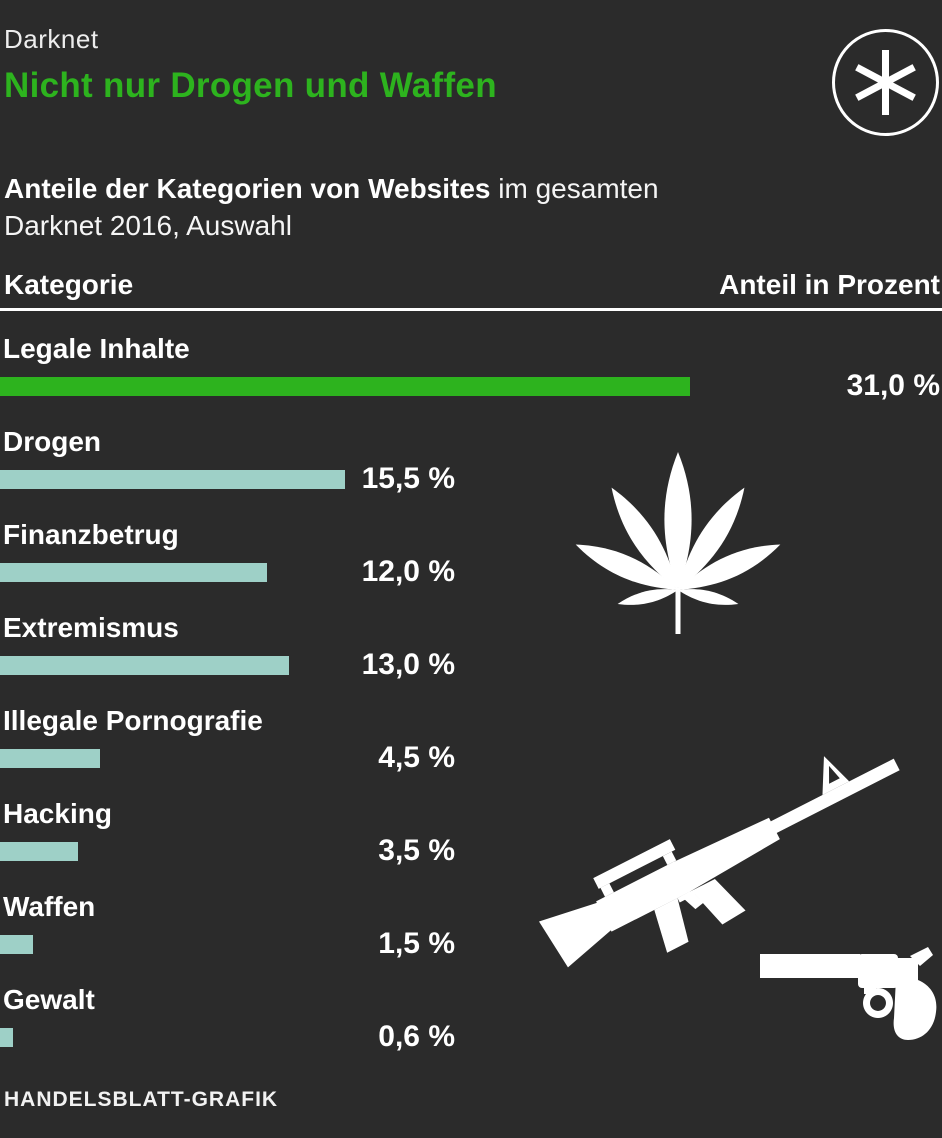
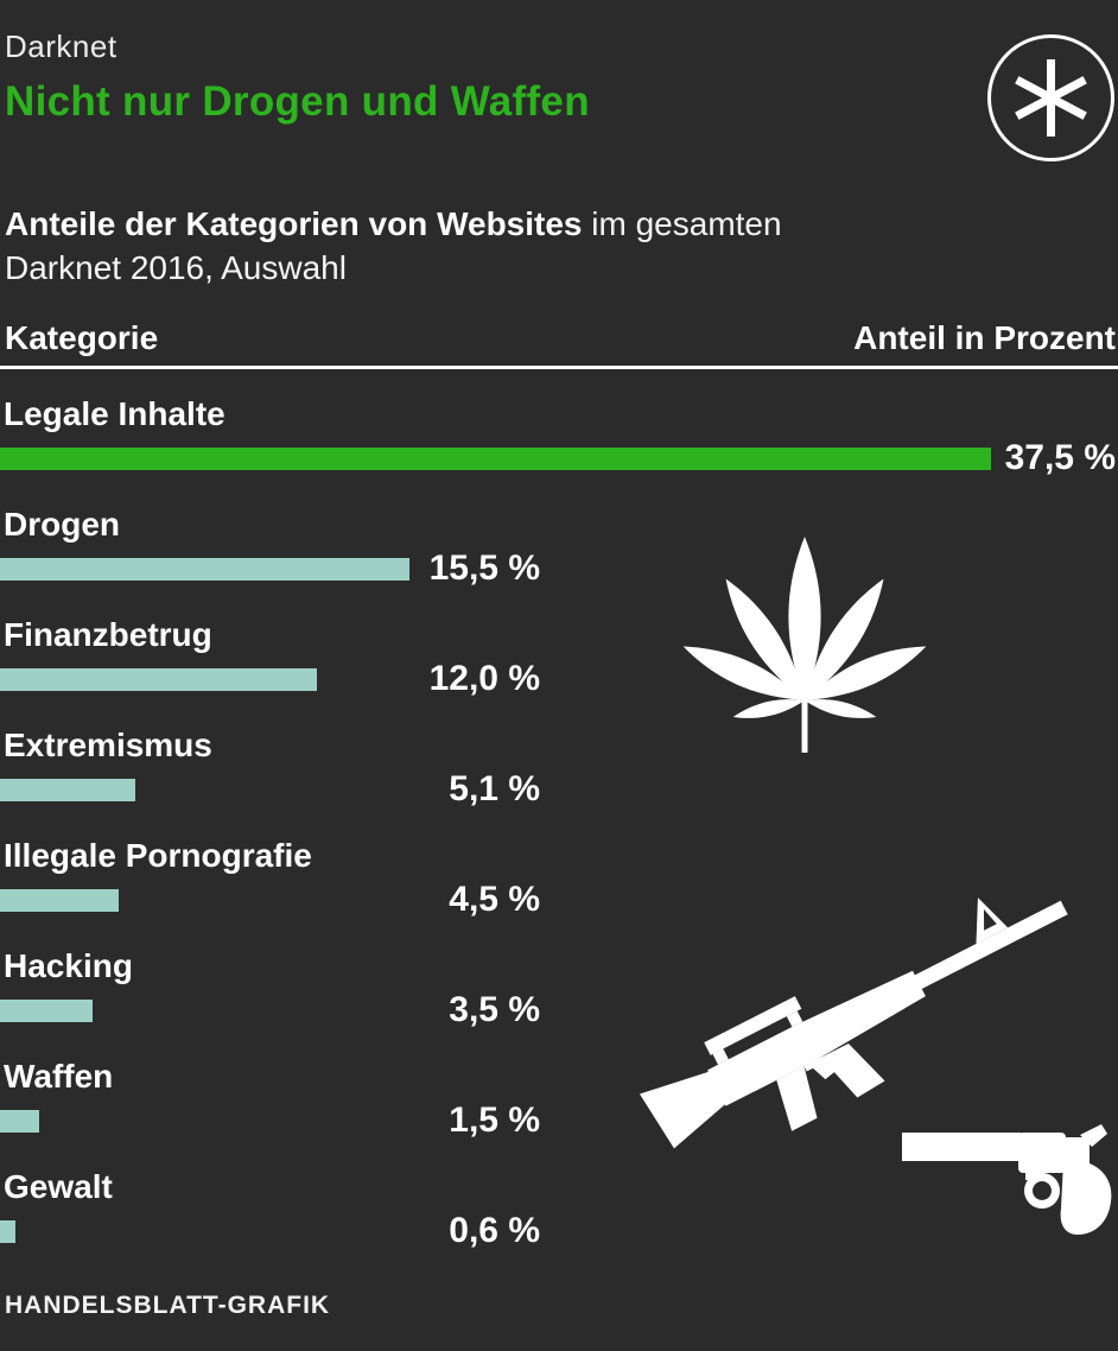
Legale Inhalte: 31,0 -> 37,5
Extremismus: 13,0 -> 5,1
